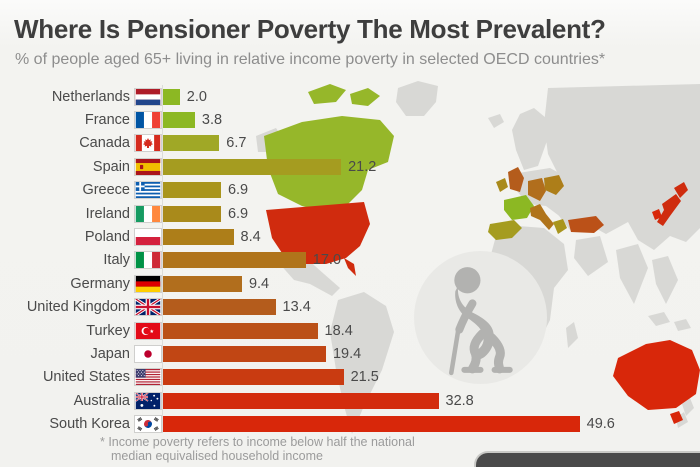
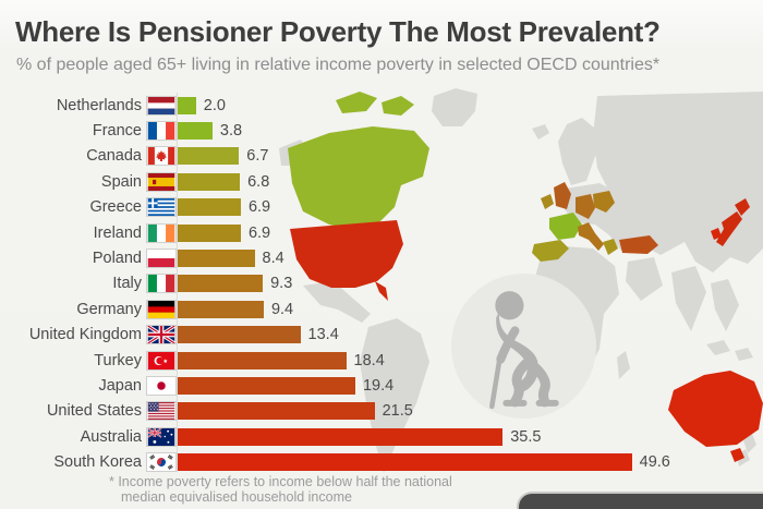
Spain: 21.2 -> 6.8
Italy: 17.0 -> 9.3
Australia: 32.8 -> 35.5
